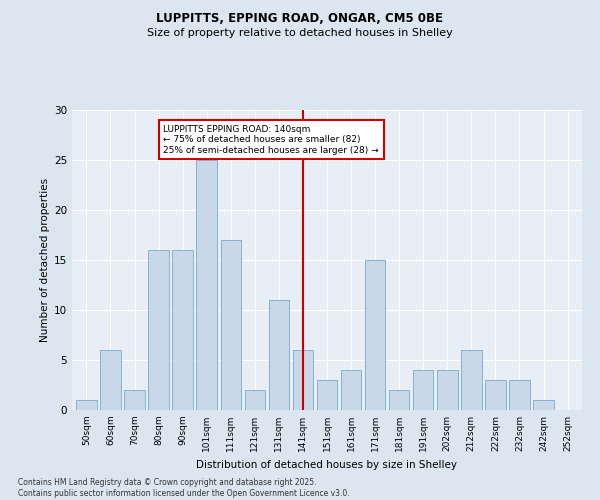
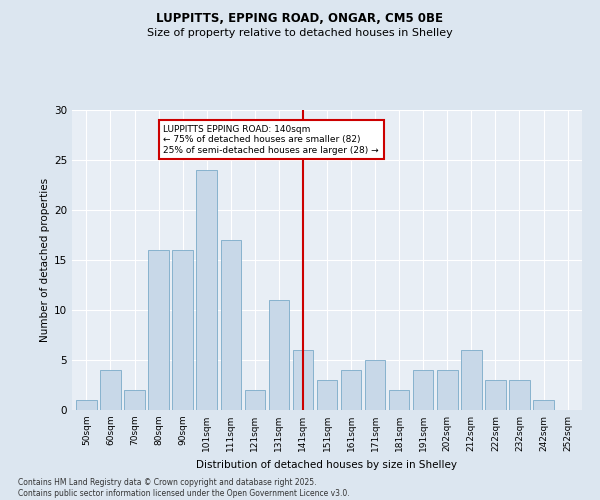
60sqm: 6 -> 4
101sqm: 25 -> 24
171sqm: 15 -> 5
